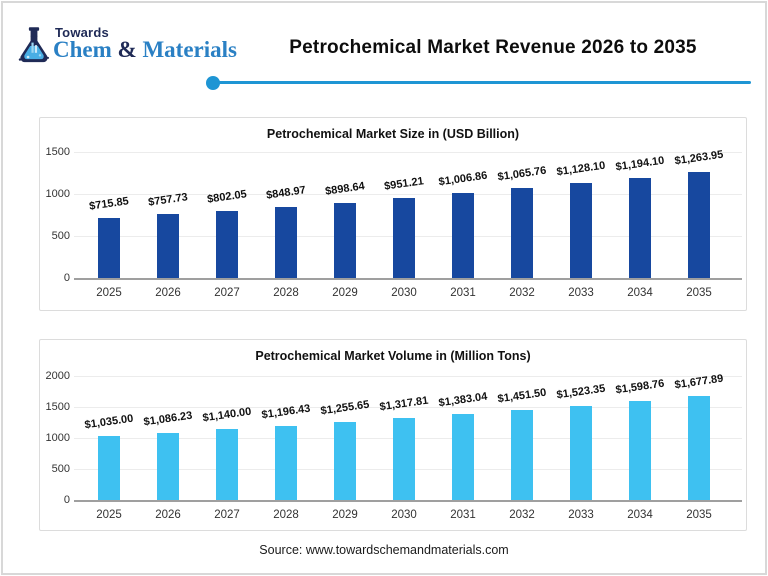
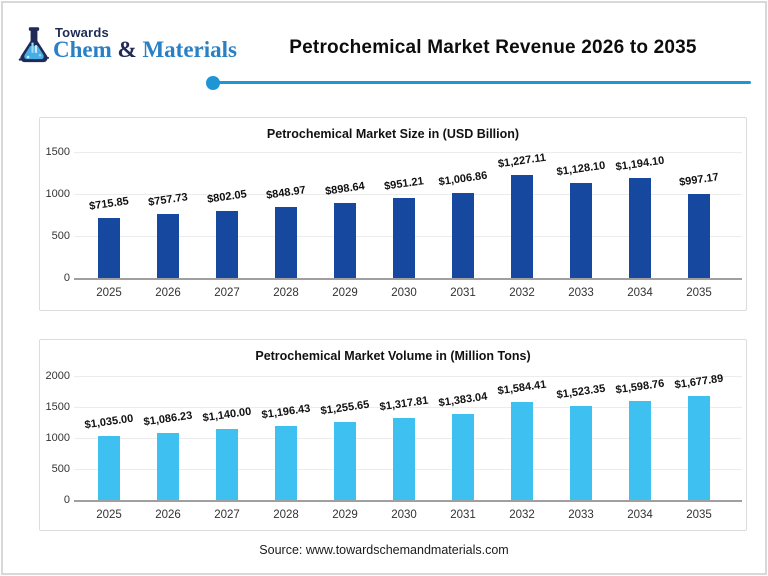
Petrochemical Market Size in (USD Billion)/2032: $1,065.76 -> $1,227.11
Petrochemical Market Size in (USD Billion)/2035: $1,263.95 -> $997.17
Petrochemical Market Volume in (Million Tons)/2032: $1,451.50 -> $1,584.41
